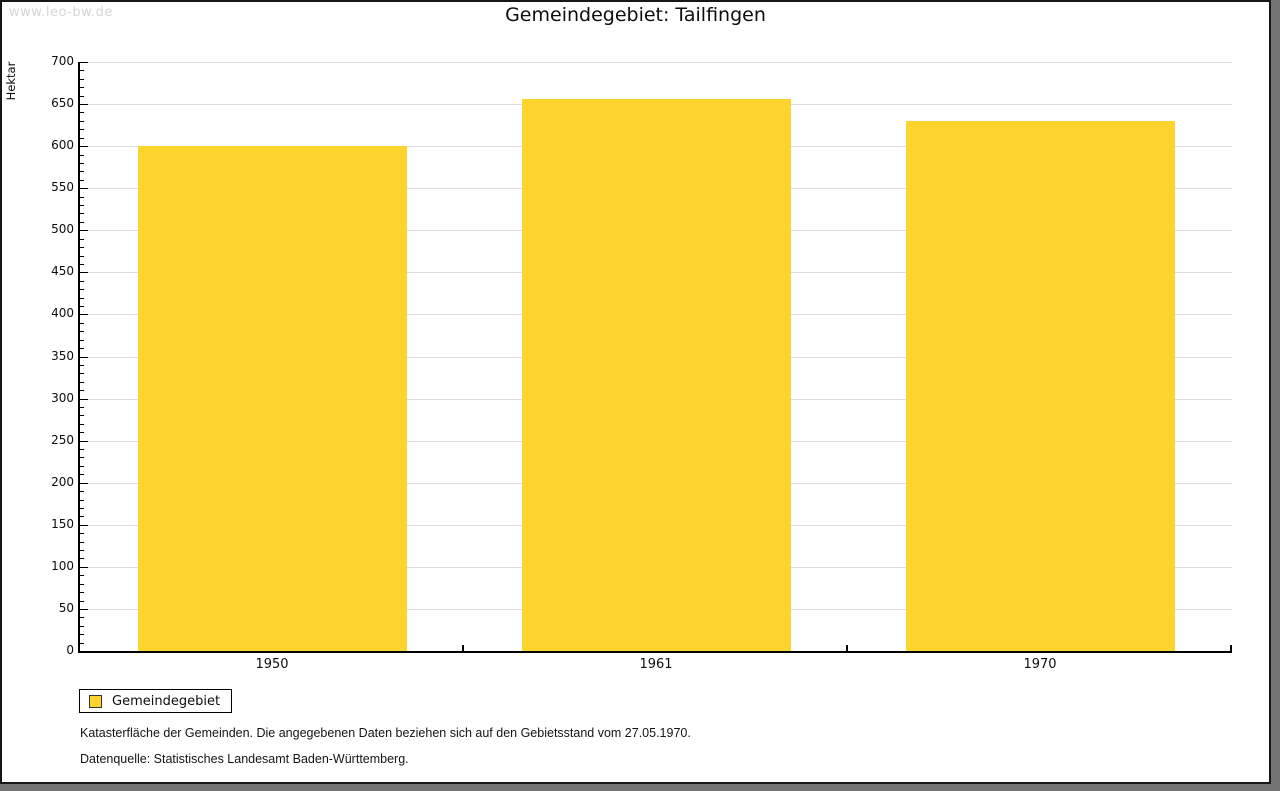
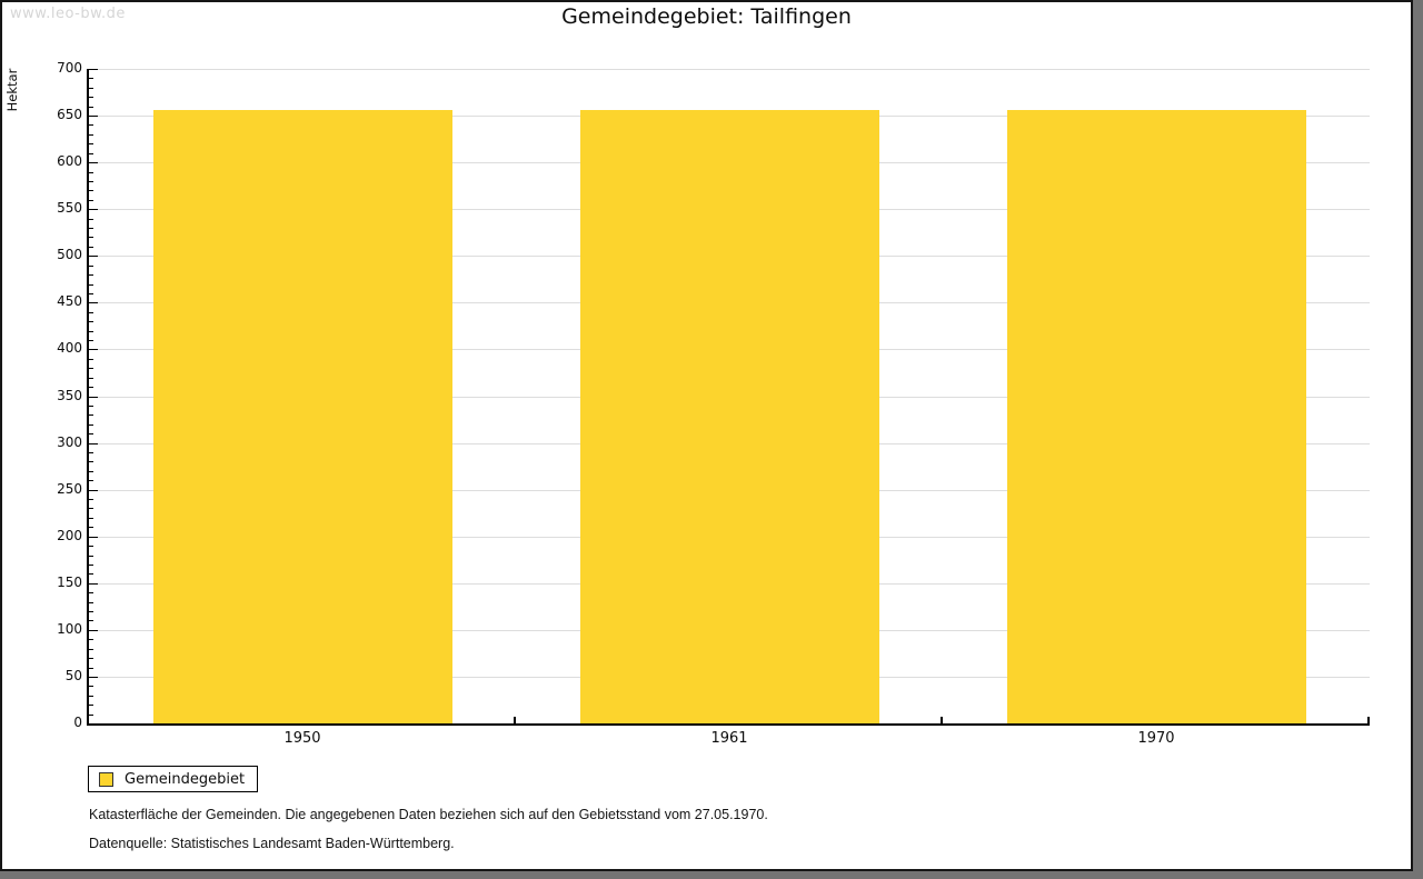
1950: 600 -> 660
1970: 630 -> 660
